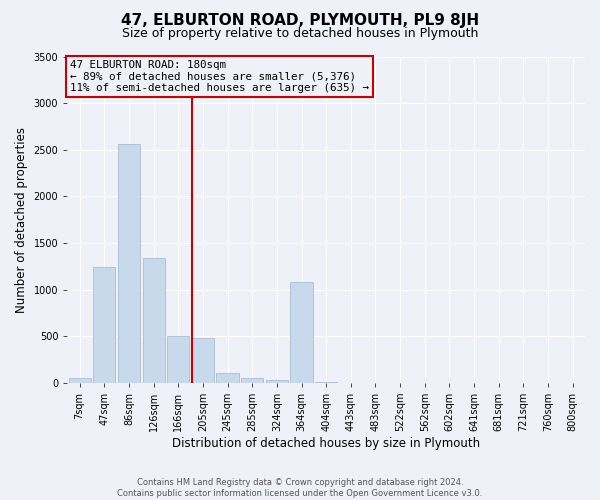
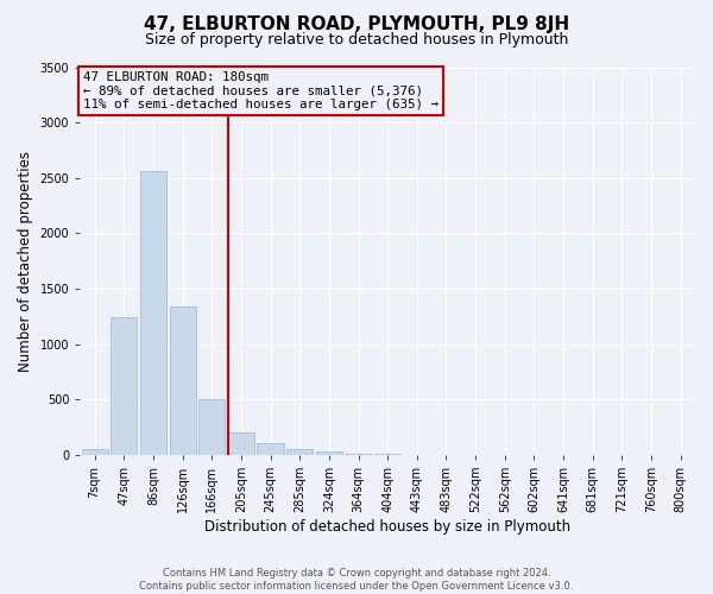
205sqm: 480 -> 200
364sqm: 1080 -> 10
